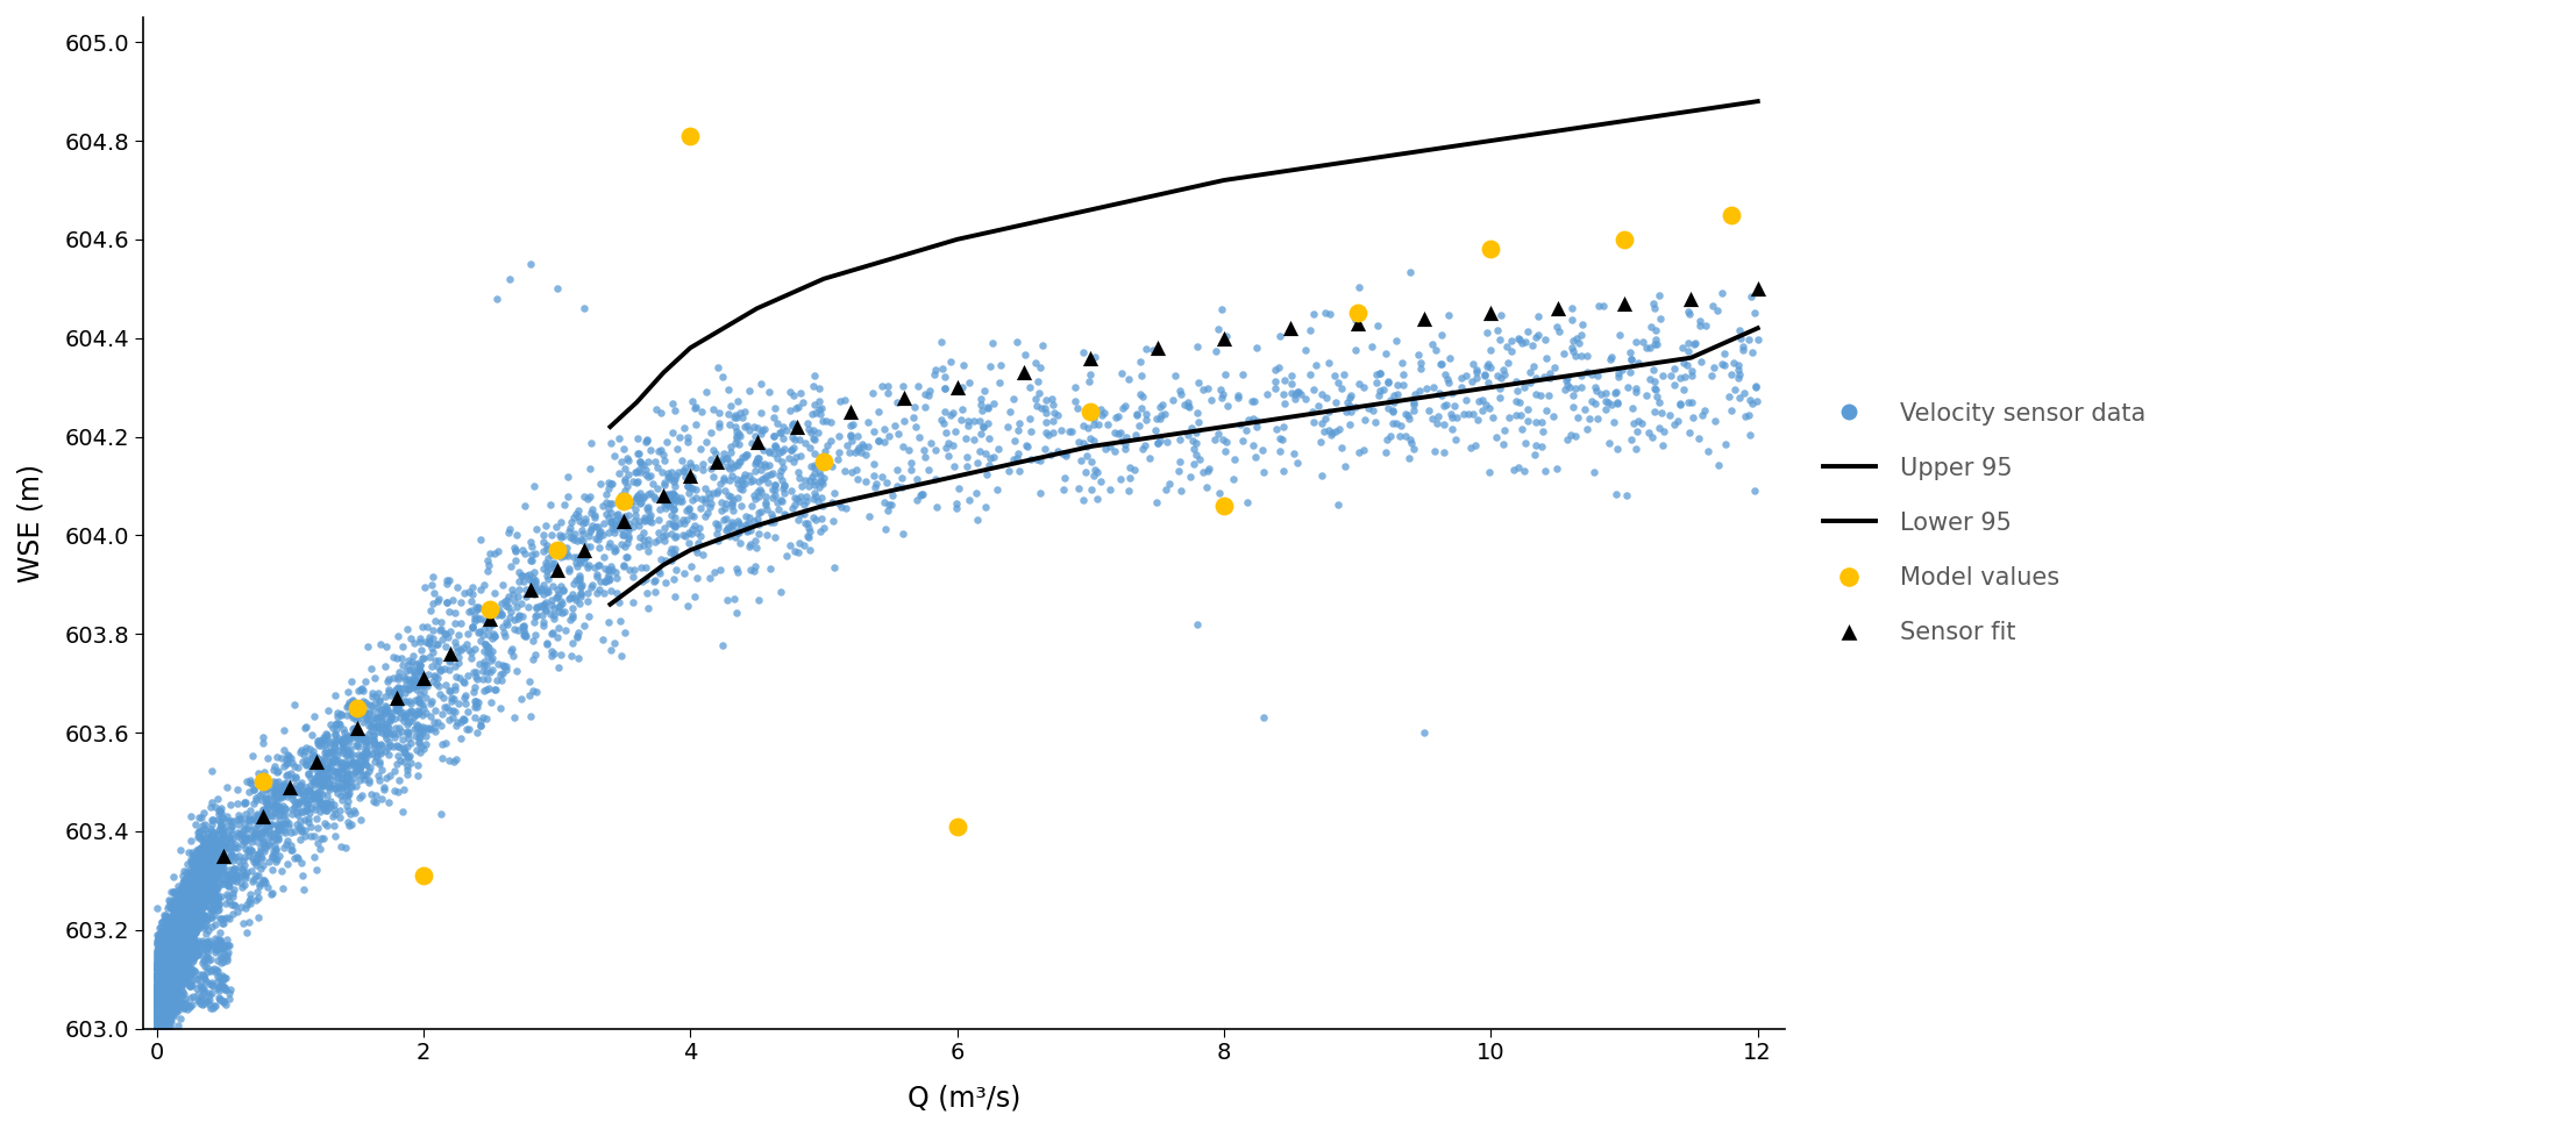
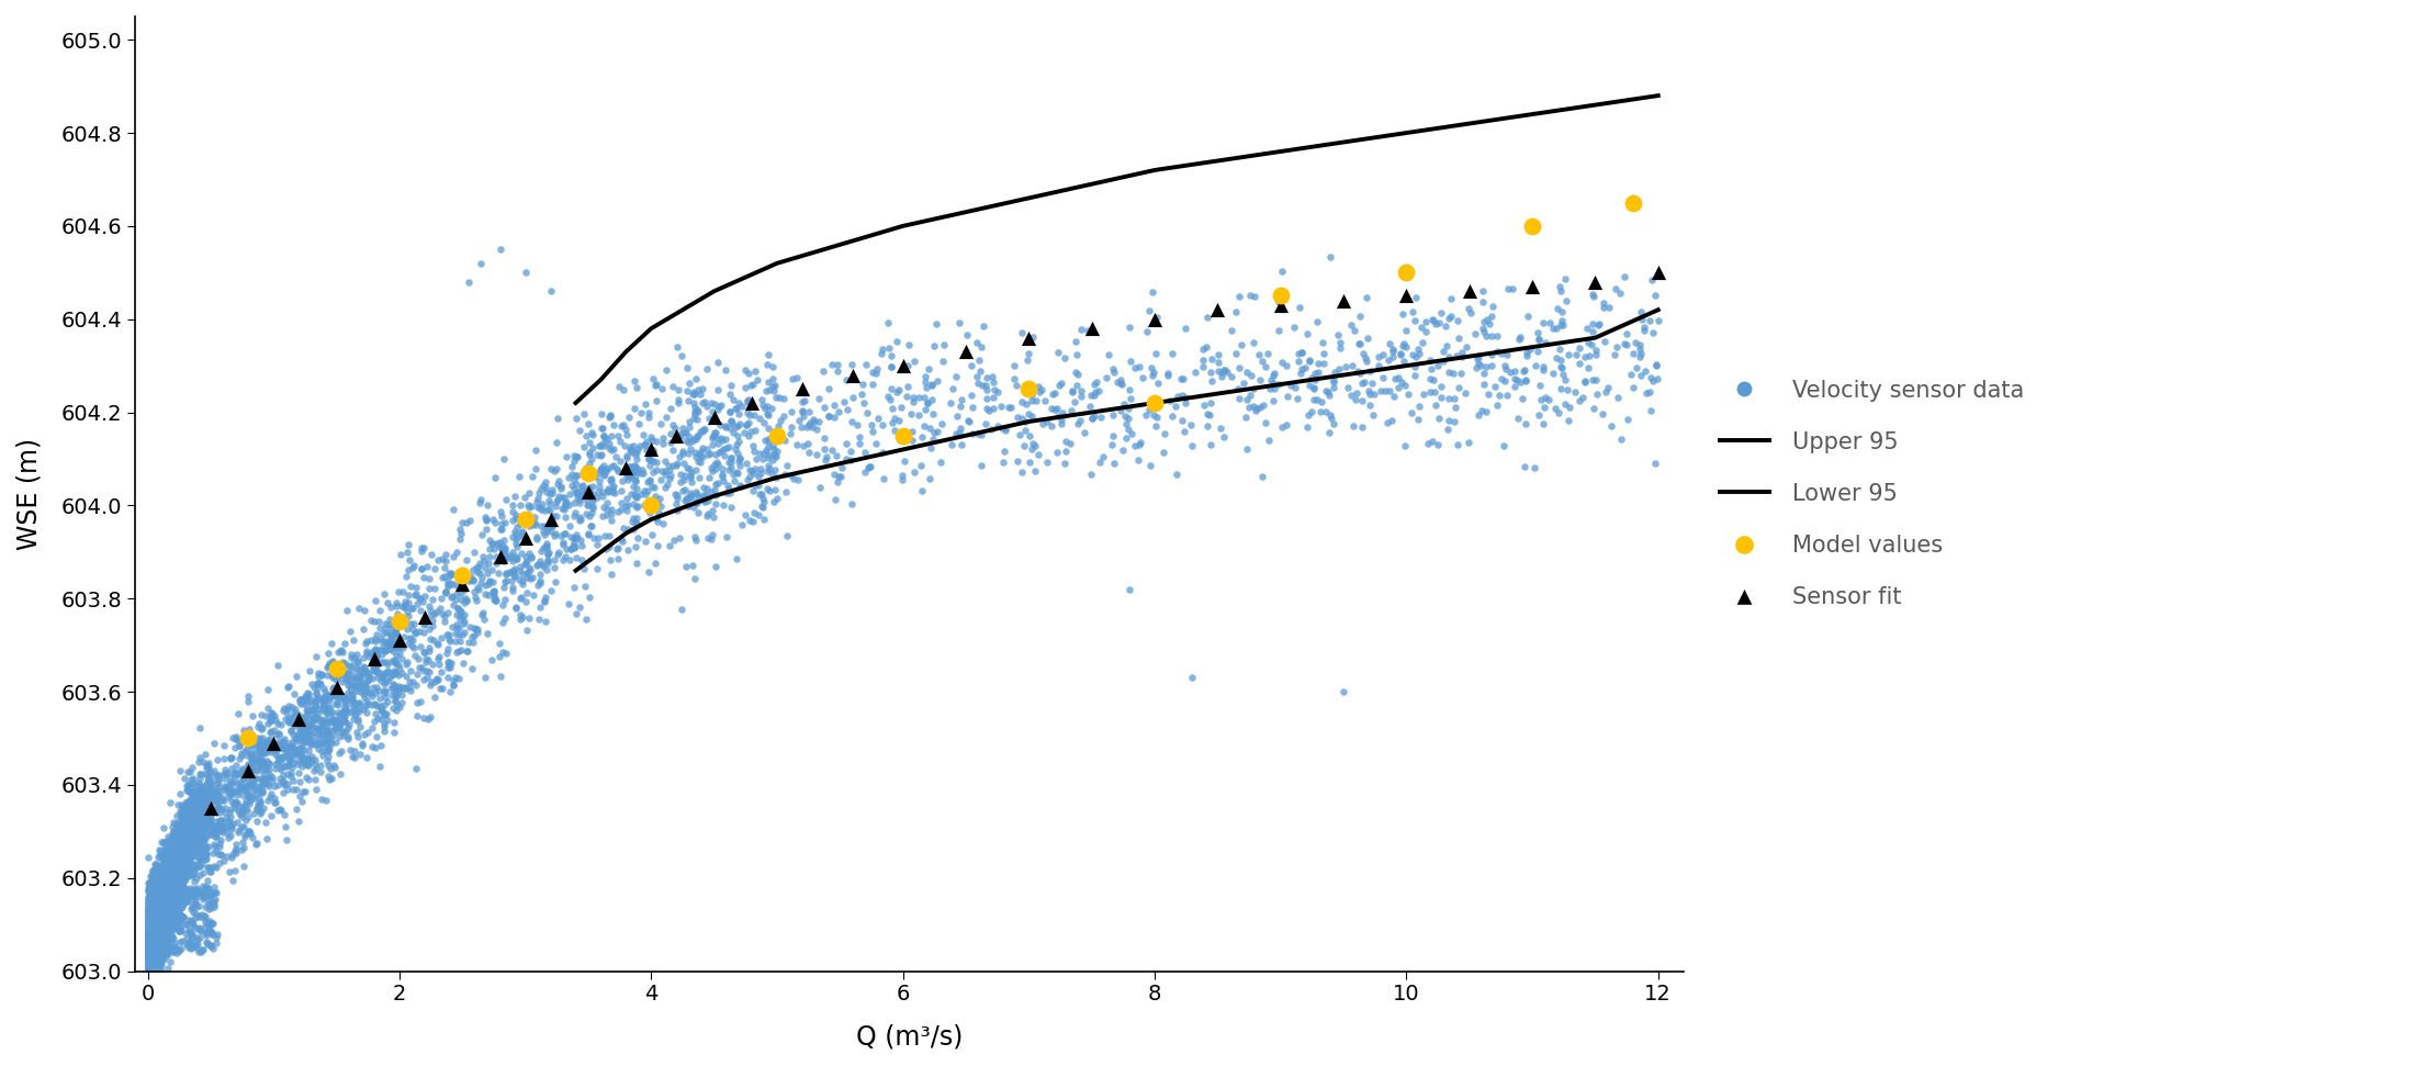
Model values/2: 603.31 -> 603.75
Model values/4: 604.81 -> 604.00
Model values/6: 603.41 -> 604.15
Model values/8: 604.06 -> 604.22
Model values/10: 604.58 -> 604.50
